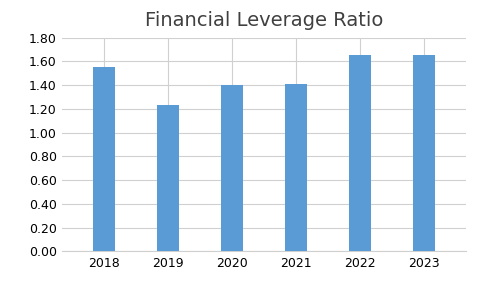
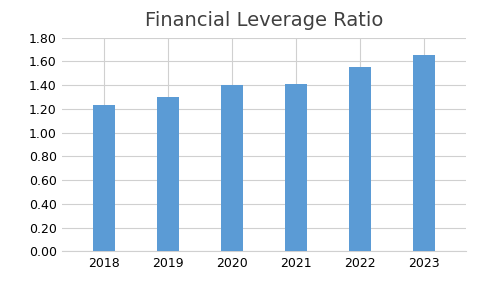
2018: 1.55 -> 1.23
2019: 1.23 -> 1.30
2022: 1.65 -> 1.55
